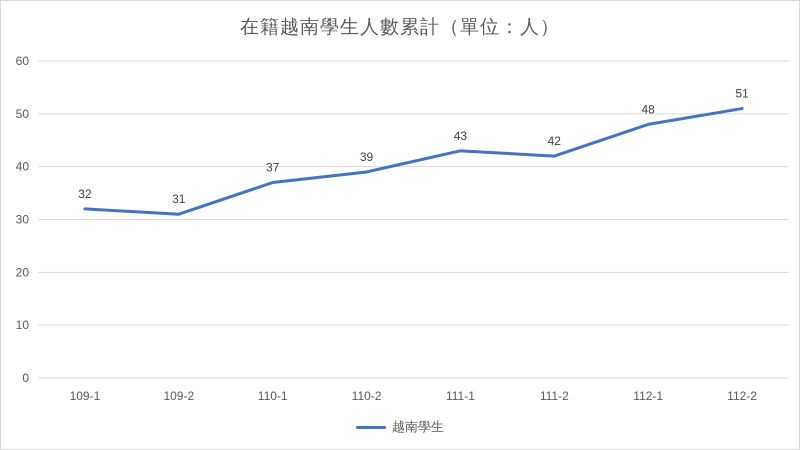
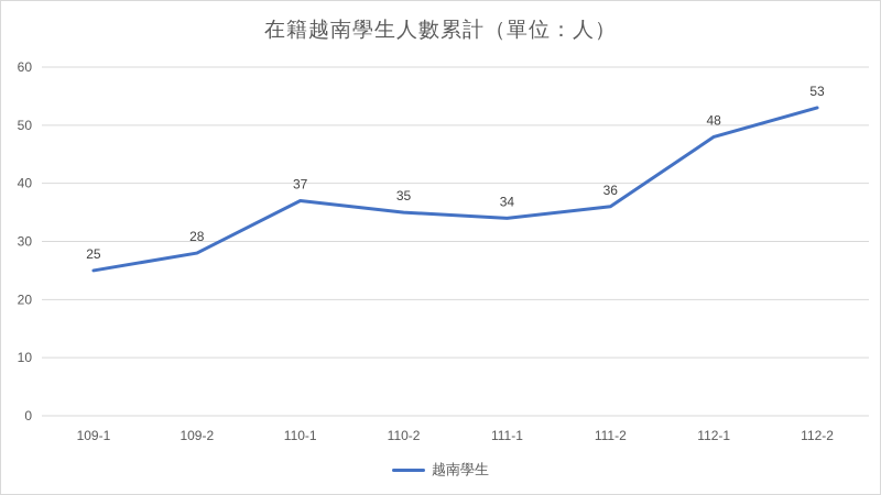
109-1: 32 -> 25
109-2: 31 -> 28
110-2: 39 -> 35
111-1: 43 -> 34
111-2: 42 -> 36
112-2: 51 -> 53
